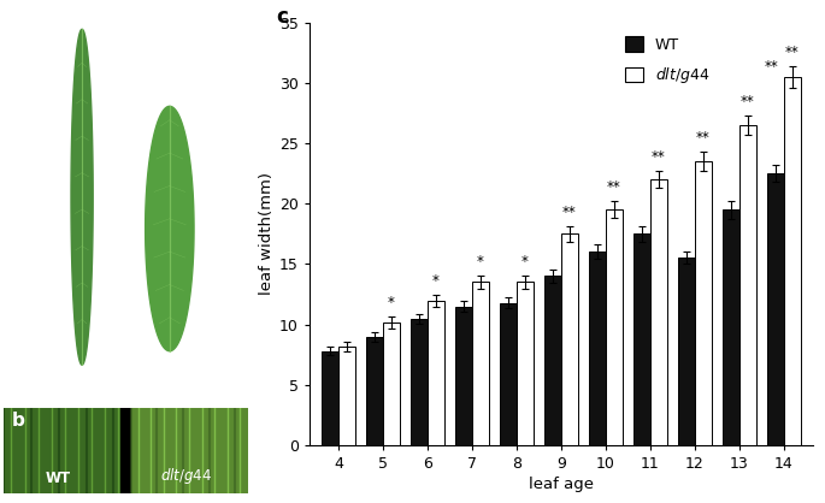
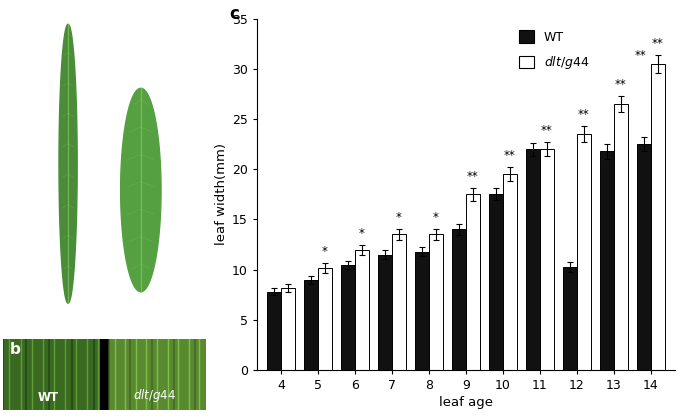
WT/10: 16.0 -> 17.5
WT/11: 17.5 -> 22.0
WT/12: 15.5 -> 10.3
WT/13: 19.5 -> 21.8
